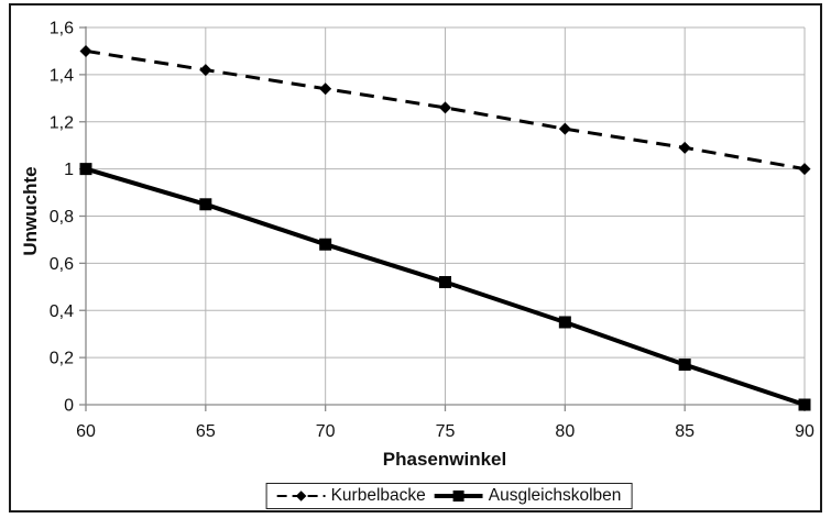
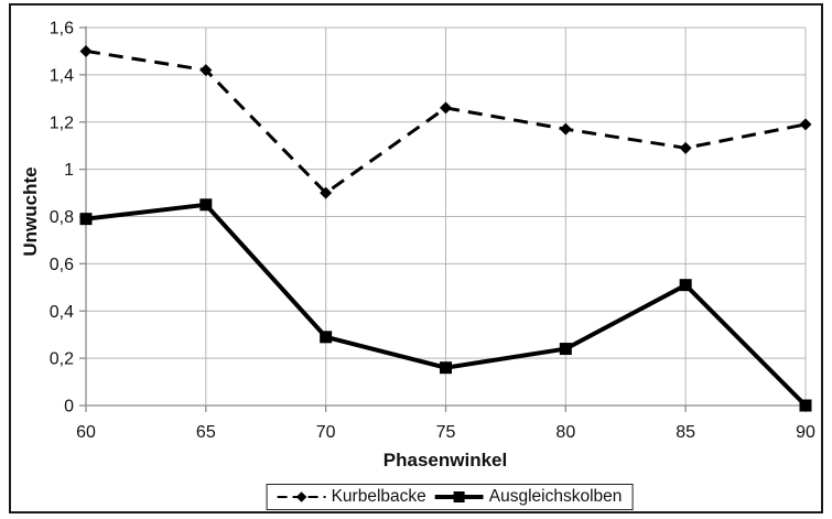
Ausgleichskolben/60: 1,00 -> 0,79
Kurbelbacke/70: 1,34 -> 0,90
Ausgleichskolben/70: 0,68 -> 0,29
Ausgleichskolben/75: 0,52 -> 0,16
Ausgleichskolben/80: 0,35 -> 0,24
Ausgleichskolben/85: 0,17 -> 0,51
Kurbelbacke/90: 1,00 -> 1,19
